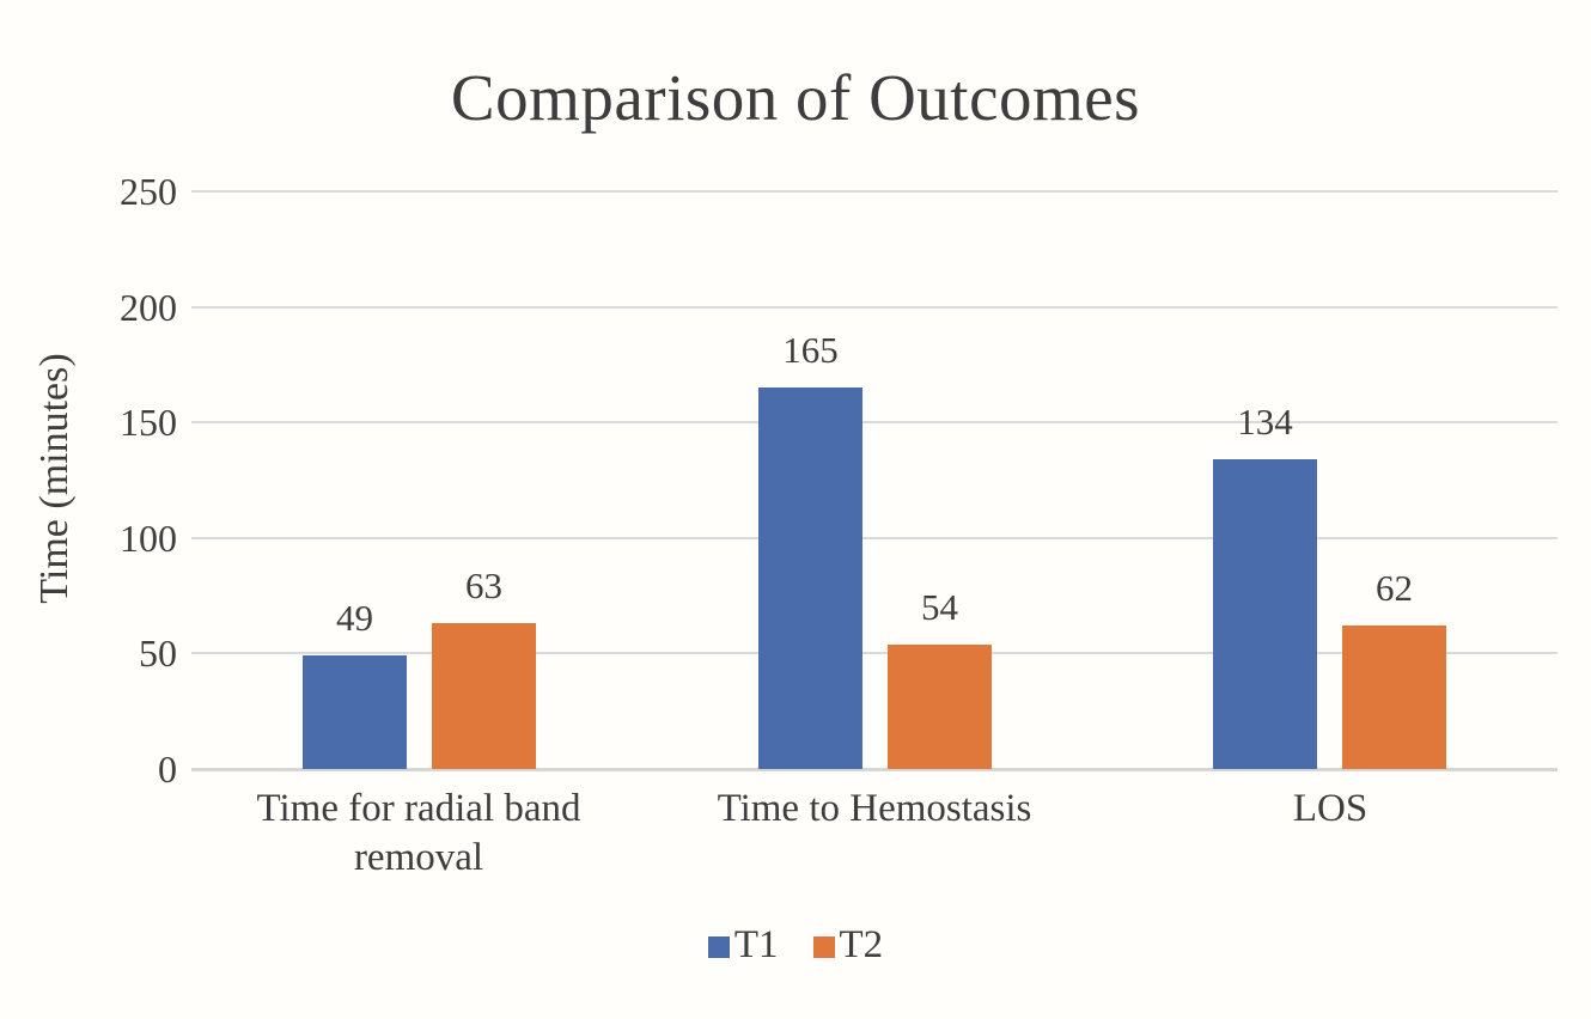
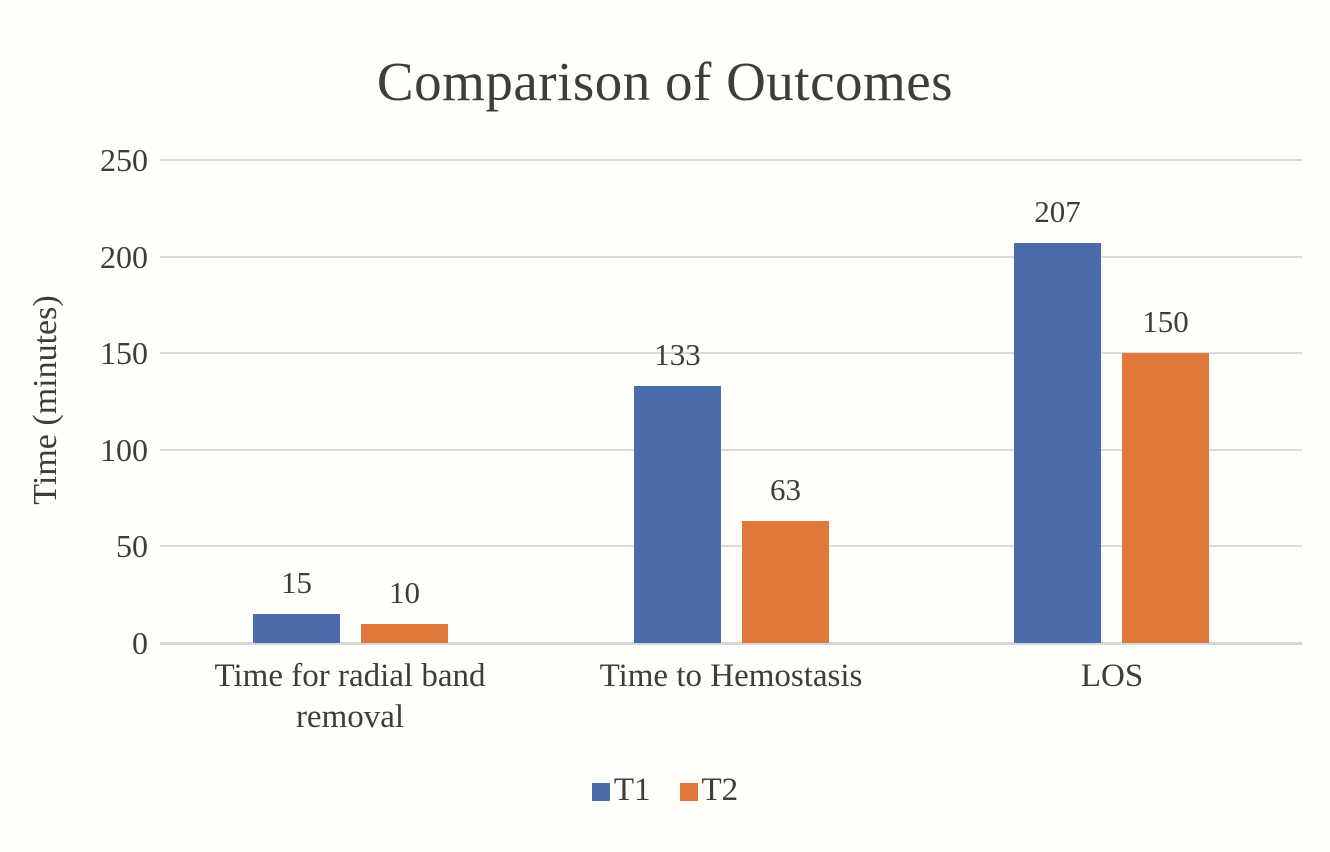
T1/Time for radial band removal: 49 -> 15
T2/Time for radial band removal: 63 -> 10
T1/Time to Hemostasis: 165 -> 133
T2/Time to Hemostasis: 54 -> 63
T1/LOS: 134 -> 207
T2/LOS: 62 -> 150
